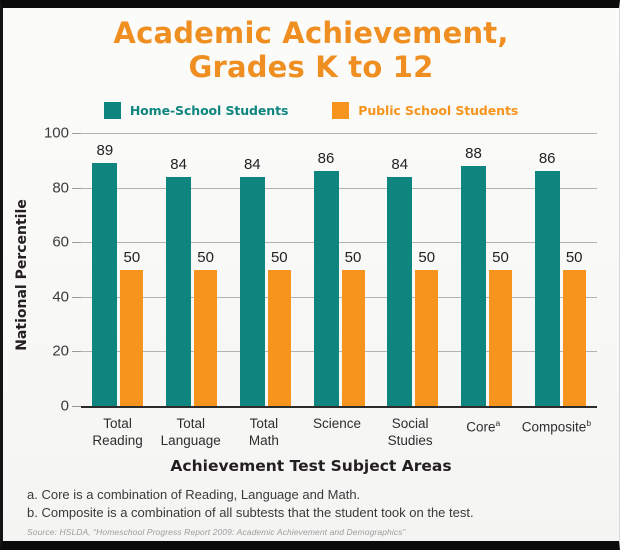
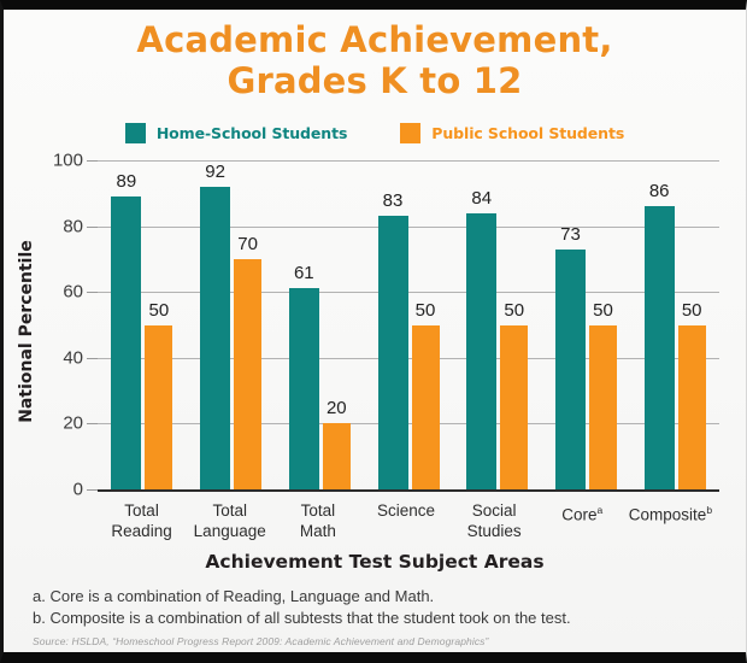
Home-School Students/Total Language: 84 -> 92
Public School Students/Total Language: 50 -> 70
Home-School Students/Total Math: 84 -> 61
Public School Students/Total Math: 50 -> 20
Home-School Students/Science: 86 -> 83
Home-School Students/Core: 88 -> 73
